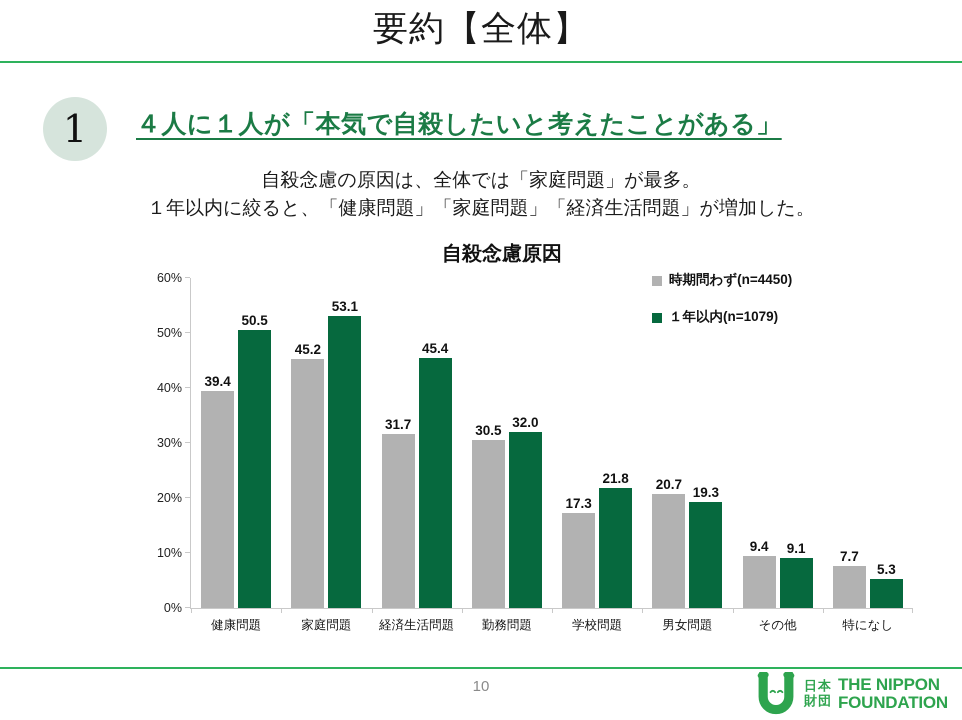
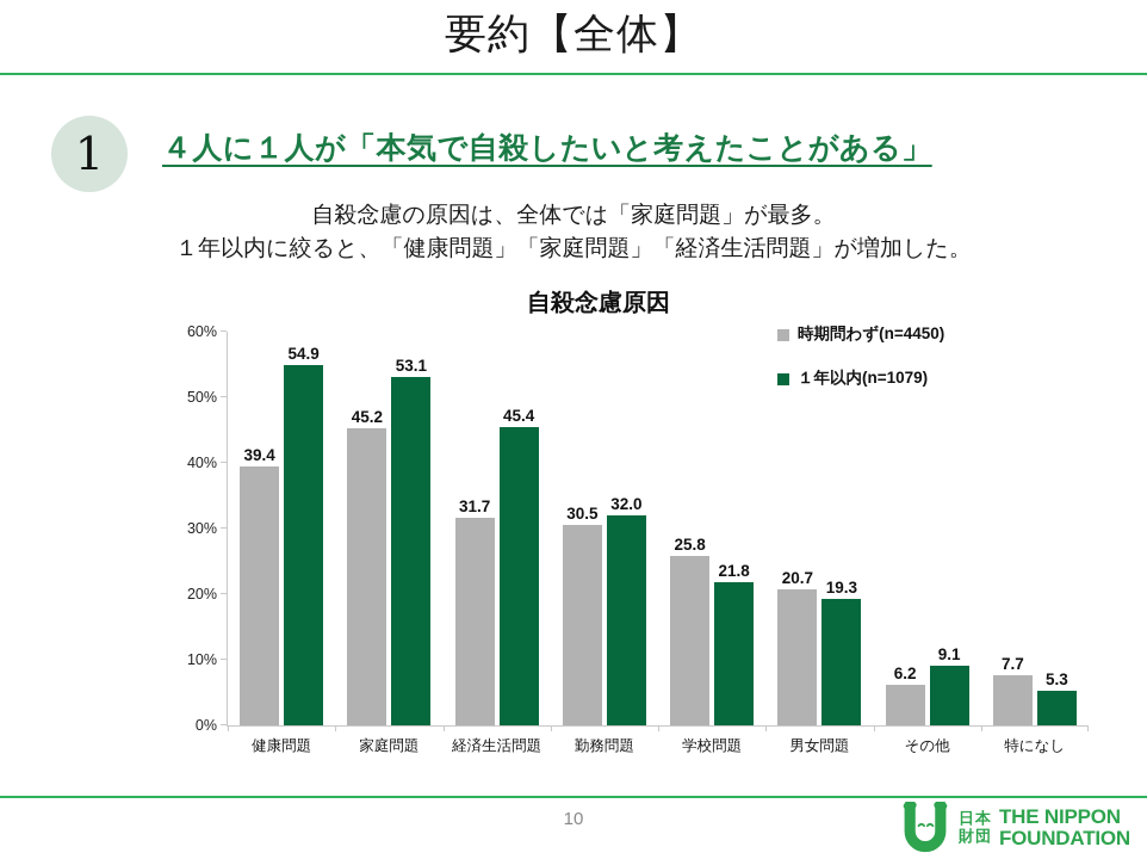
１年以内(n=1079)/健康問題: 50.5 -> 54.9
時期問わず(n=4450)/学校問題: 17.3 -> 25.8
時期問わず(n=4450)/その他: 9.4 -> 6.2
